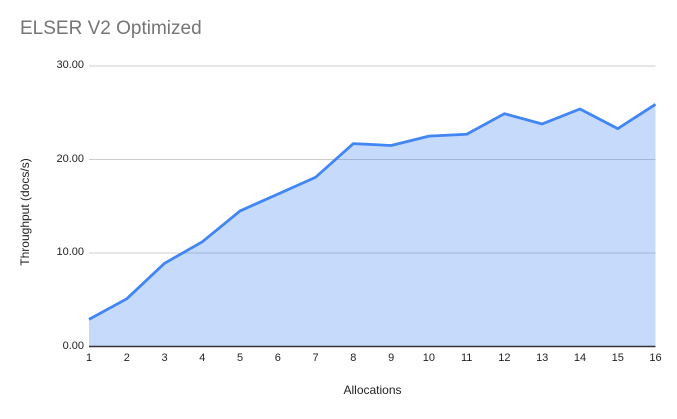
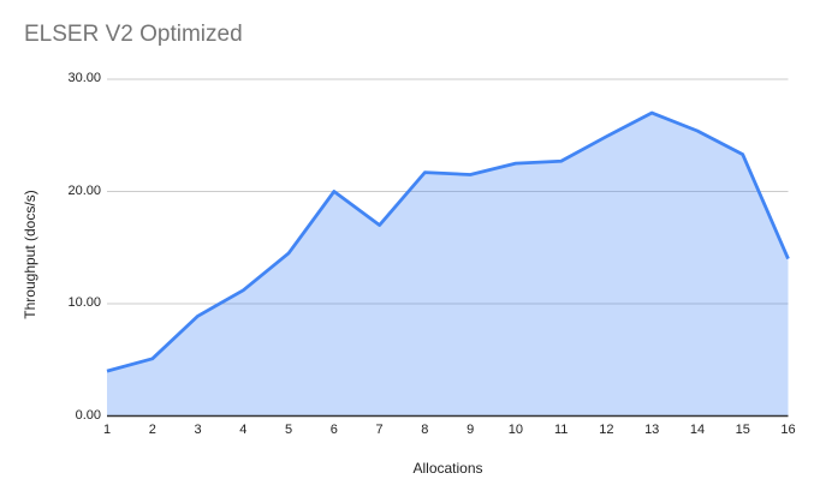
1: 3 -> 4
6: 16 -> 20
7: 18 -> 17
13: 24 -> 27
16: 26 -> 14
